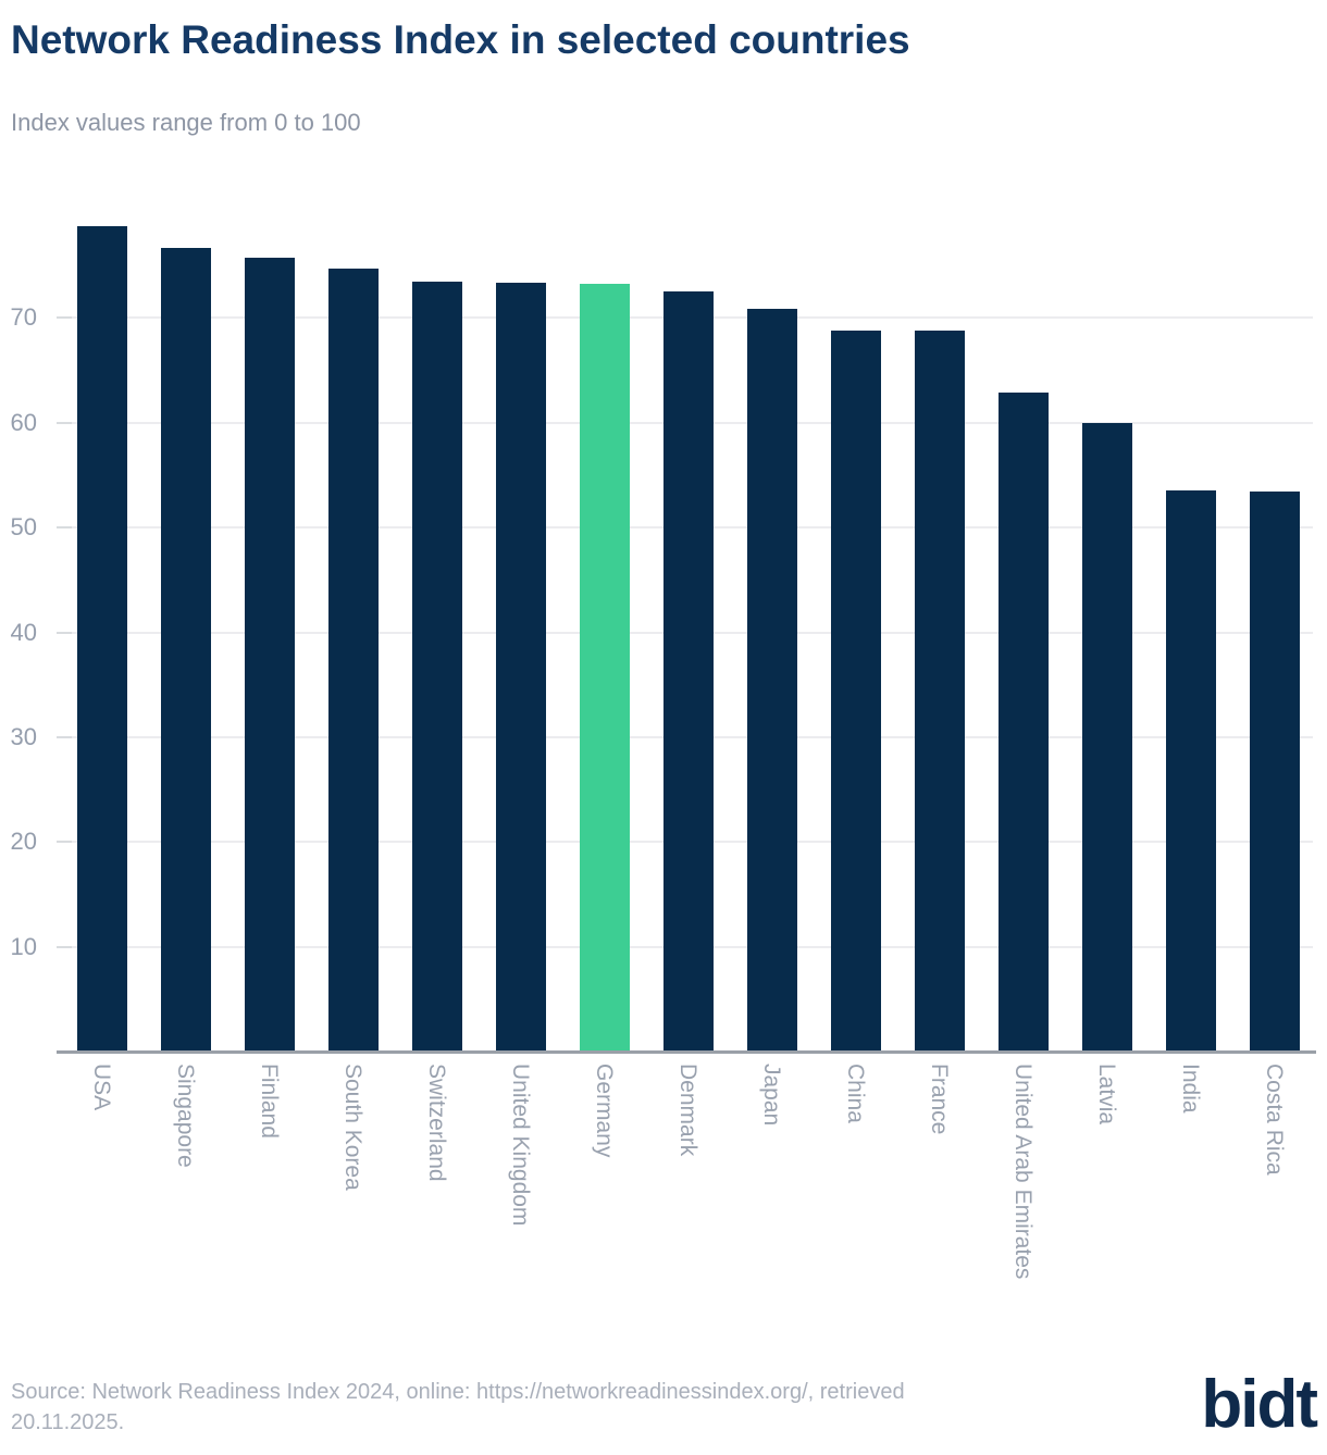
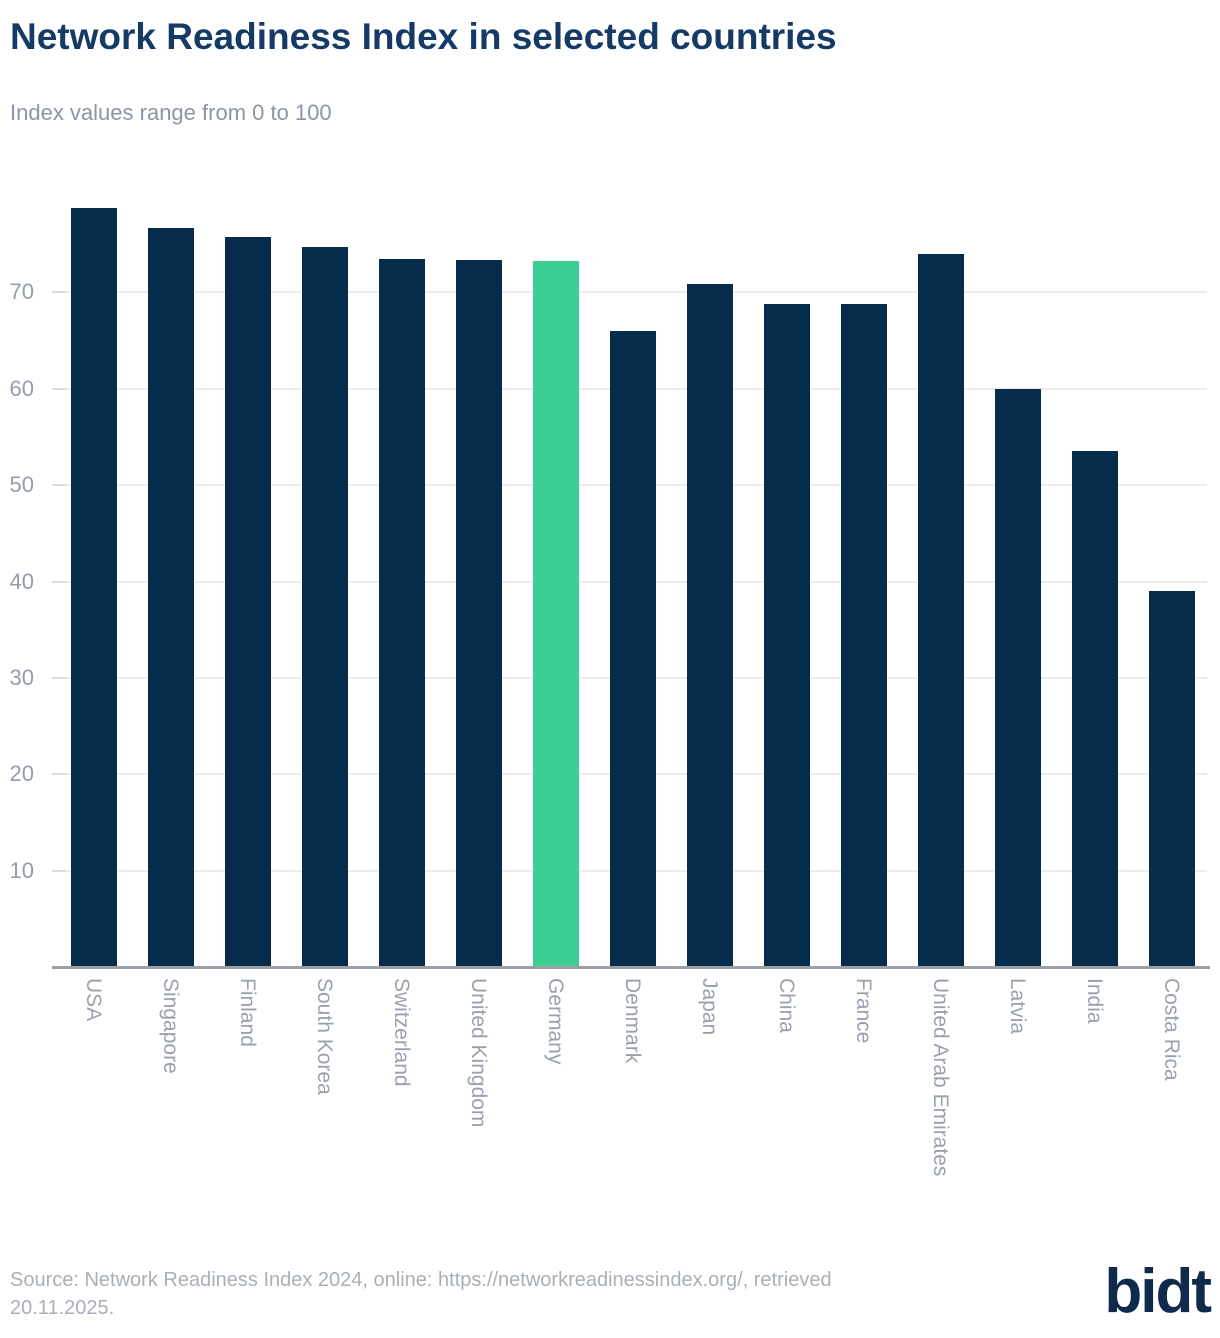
Denmark: 72 -> 66
United Arab Emirates: 63 -> 74
Costa Rica: 53 -> 39
